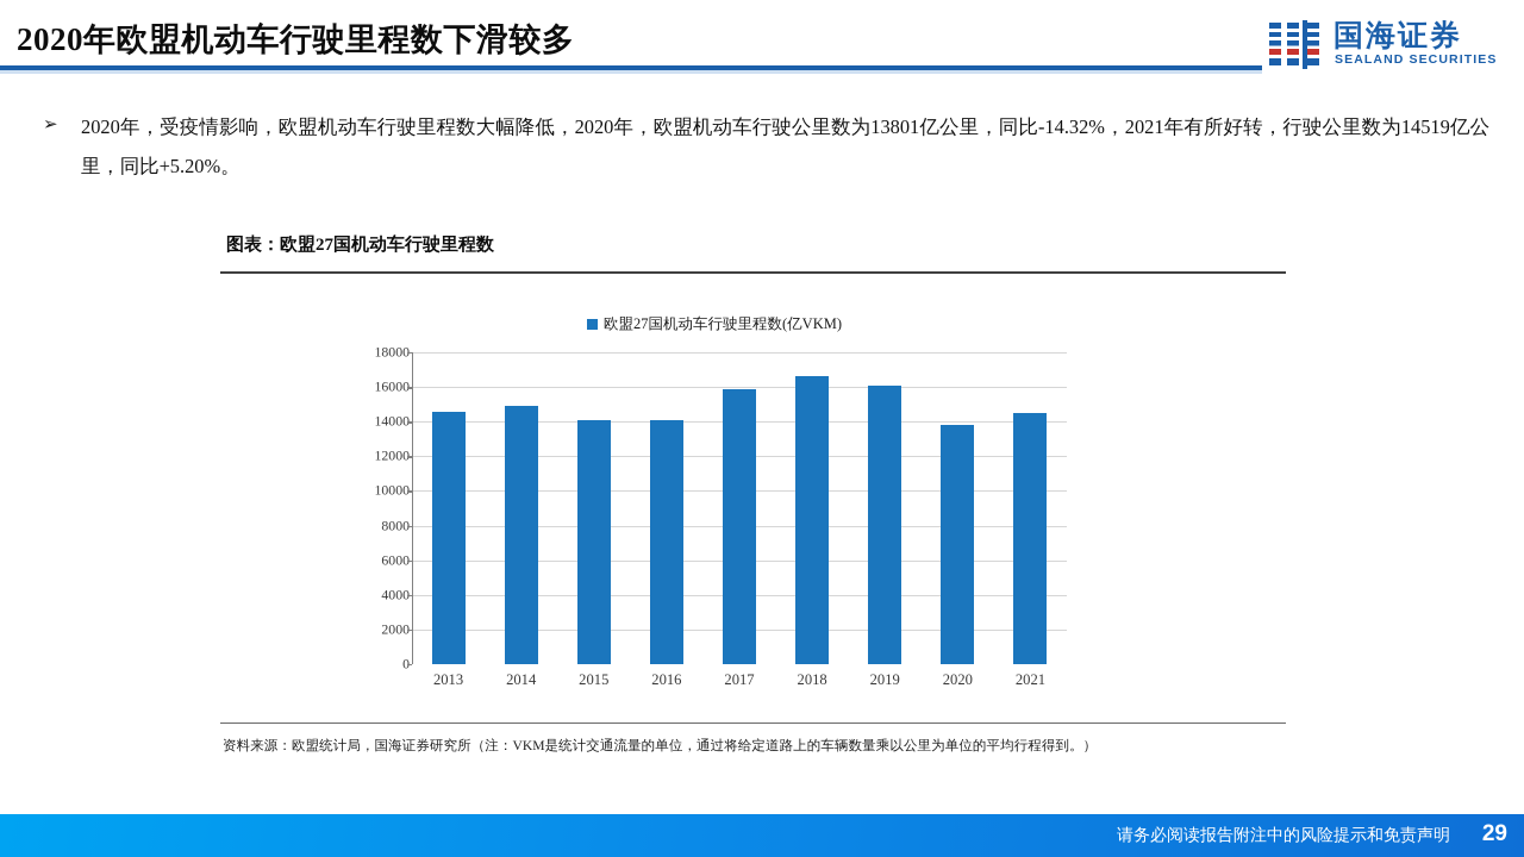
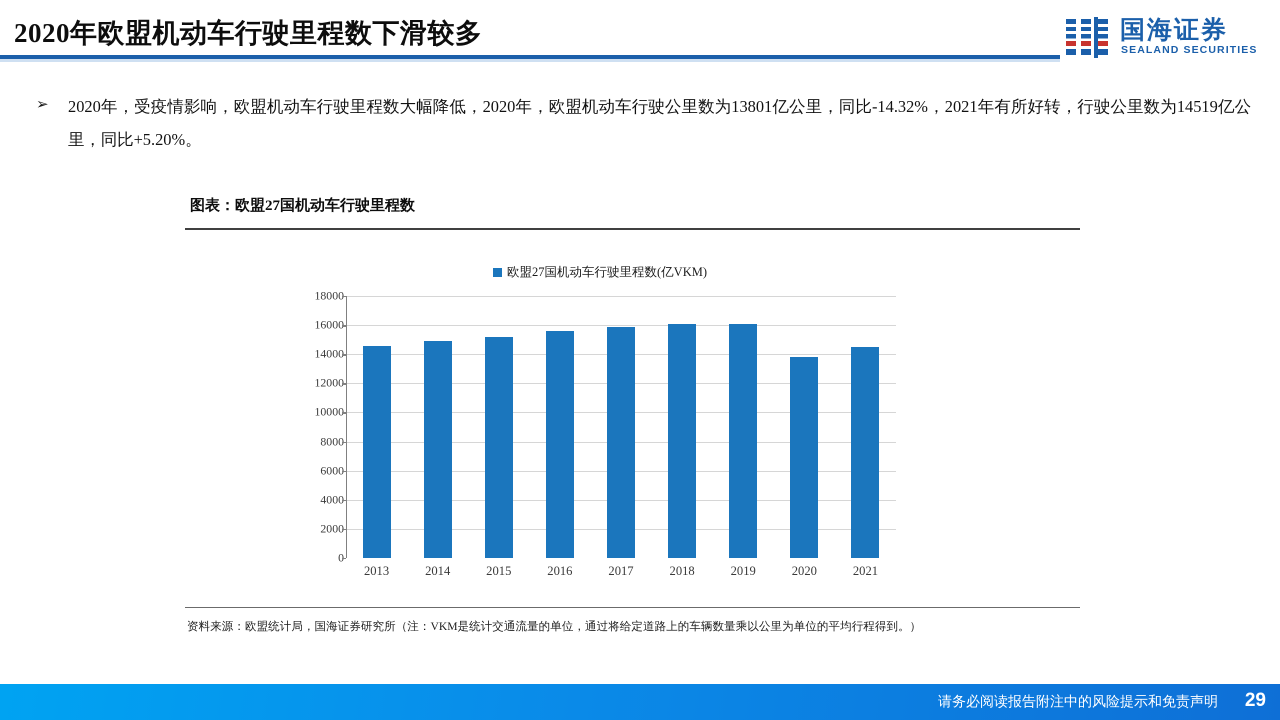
2015: 14100 -> 15200
2016: 14100 -> 15600
2018: 16600 -> 16000
